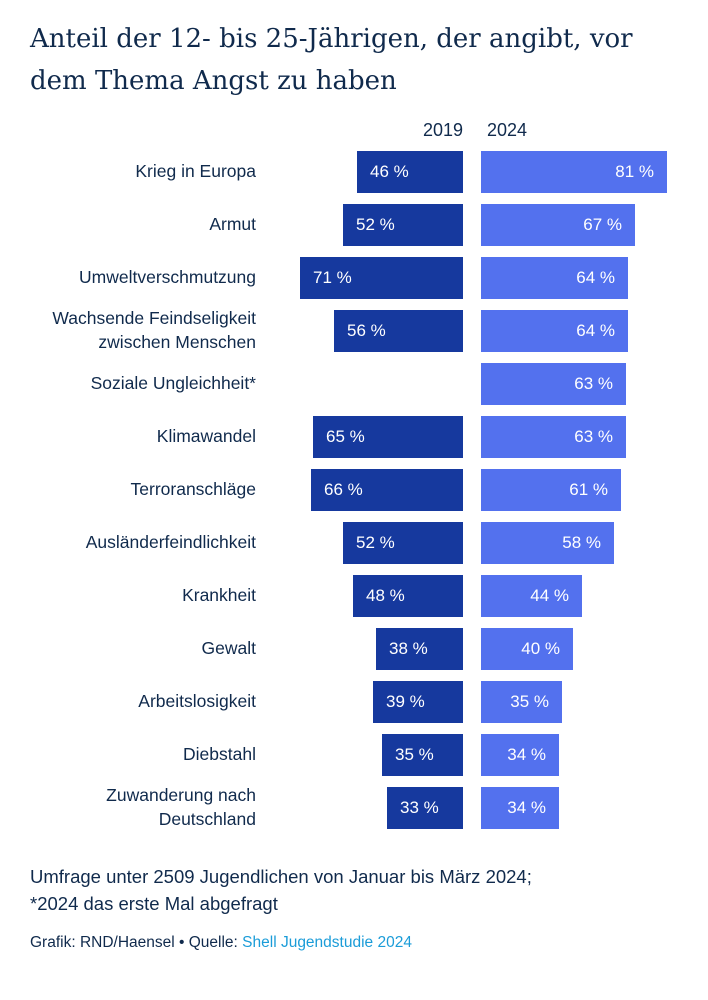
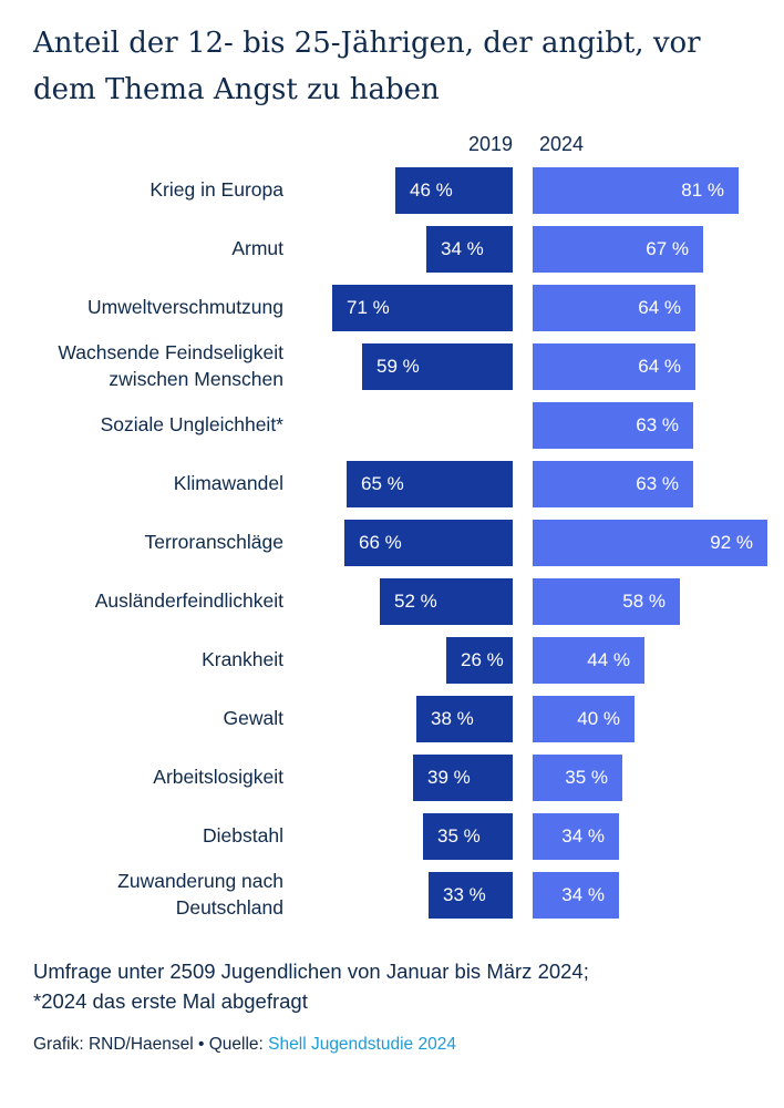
2019/Armut: 52 -> 34
2019/Wachsende Feindseligkeit zwischen Menschen: 56 -> 59
2024/Terroranschläge: 61 -> 92
2019/Krankheit: 48 -> 26
